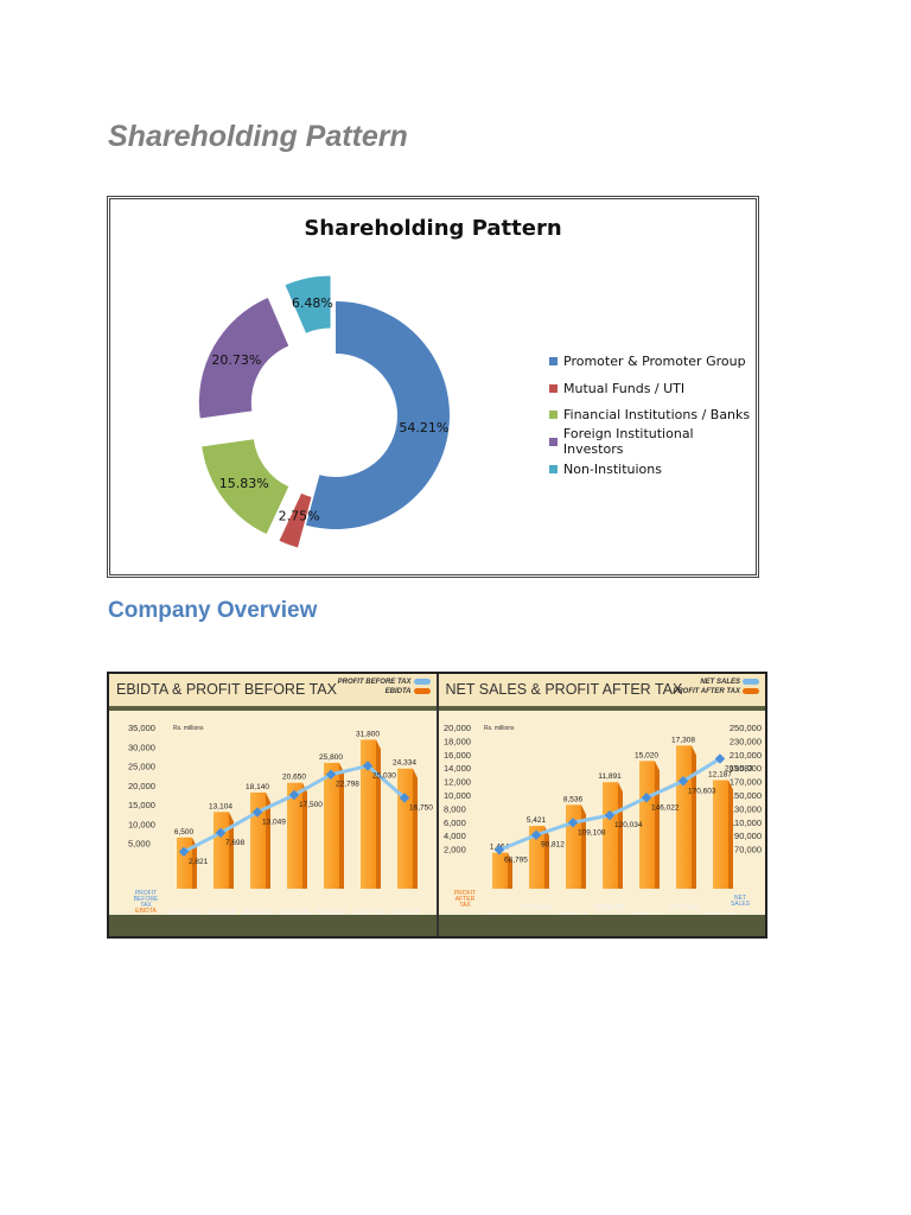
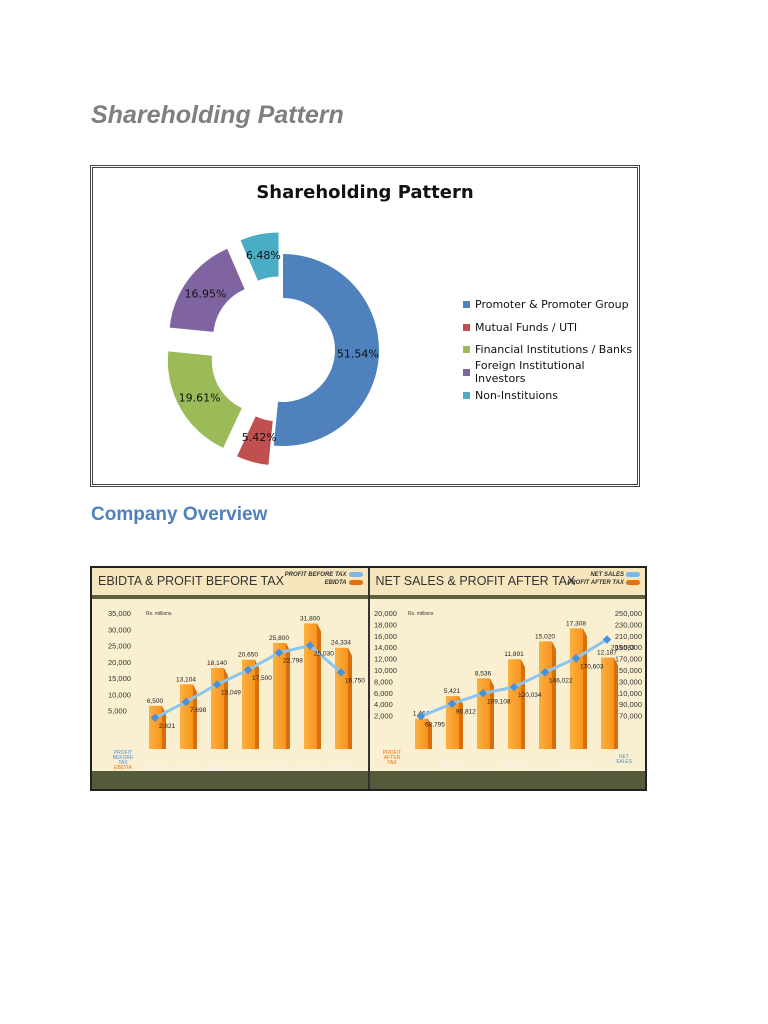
Shareholding Pattern/Promoter & Promoter Group: 54.21% -> 51.54%
Shareholding Pattern/Mutual Funds / UTI: 2.75% -> 5.42%
Shareholding Pattern/Financial Institutions / Banks: 15.83% -> 19.61%
Shareholding Pattern/Foreign Institutional Investors: 20.73% -> 16.95%
